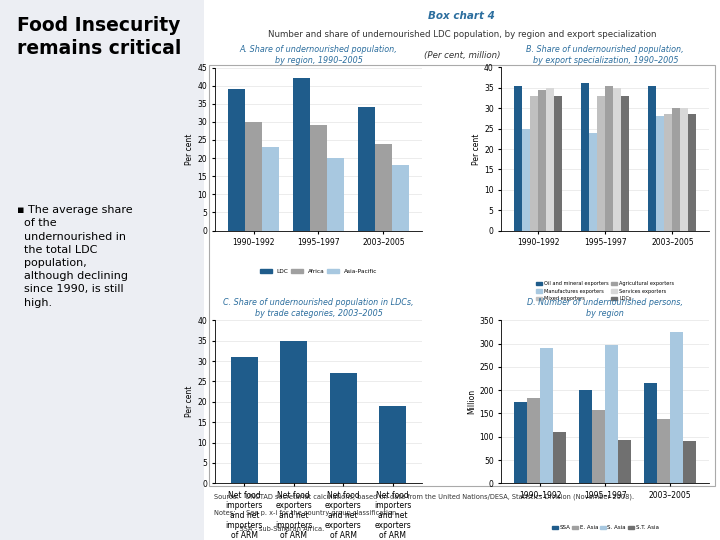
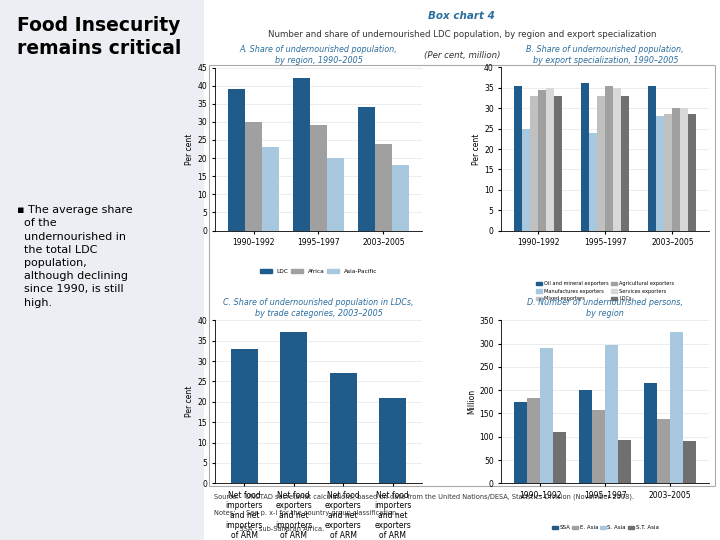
Net food importers and net importers of ARM: 31 -> 33
Net food exporters and net importers of ARM: 35 -> 37
Net food importers and net exporters of ARM: 19 -> 21
